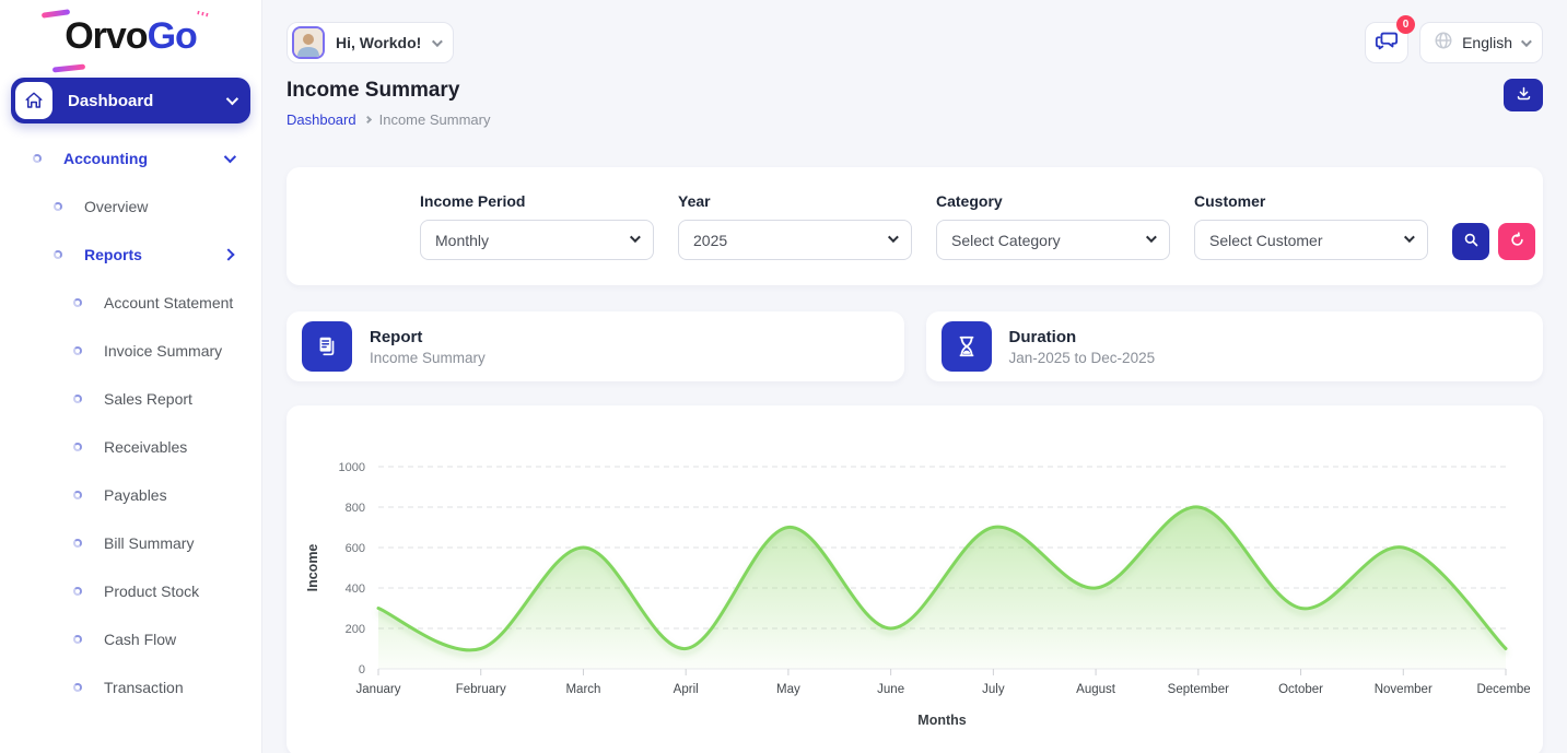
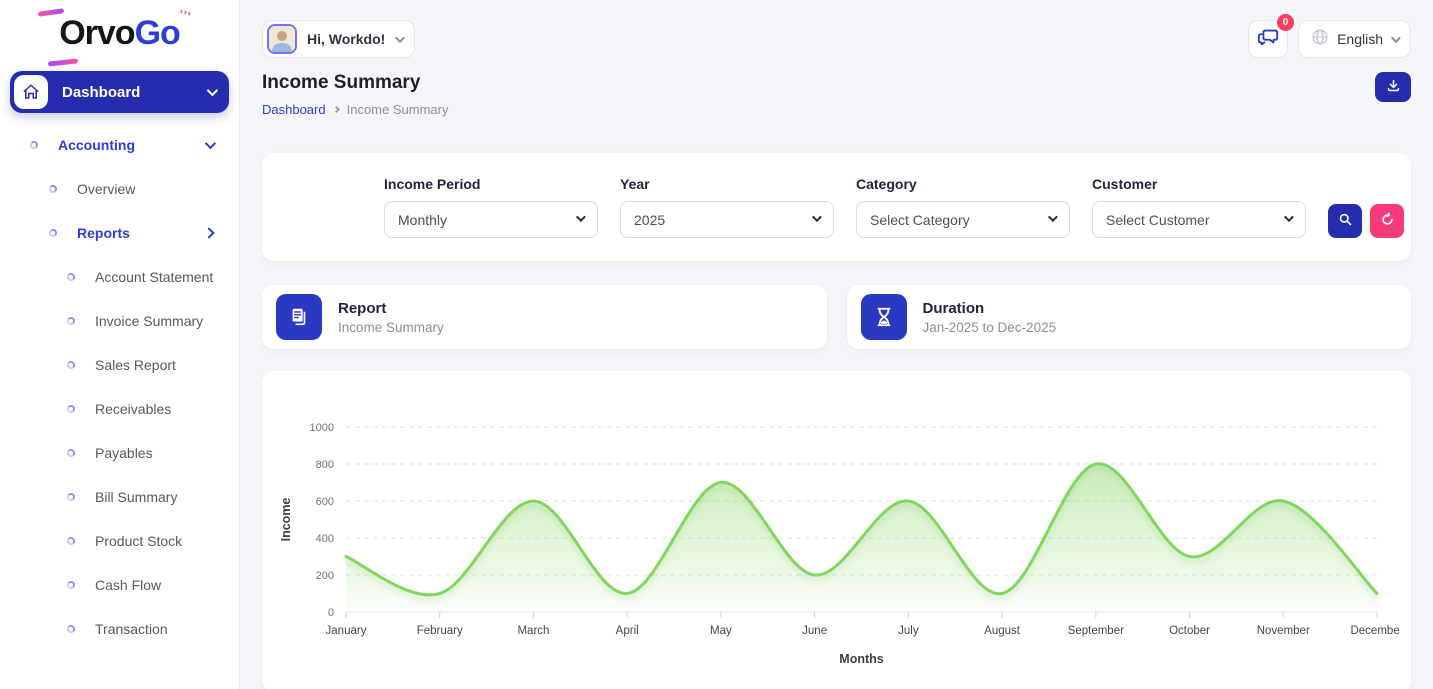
July: 700 -> 600
August: 400 -> 100
